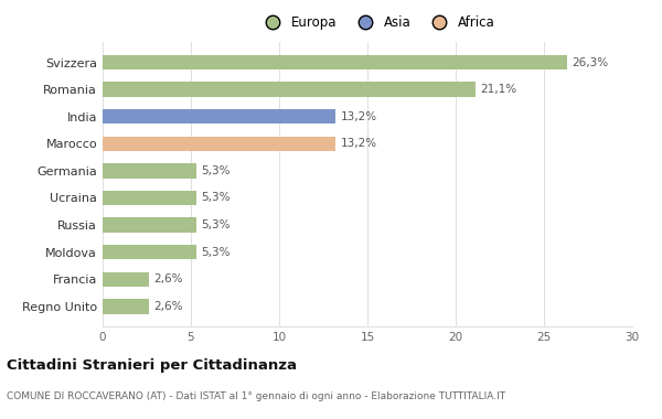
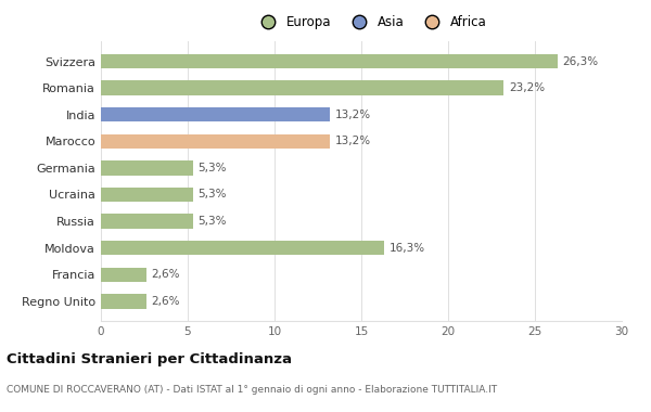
Romania: 21,1% -> 23,2%
Moldova: 5,3% -> 16,3%
